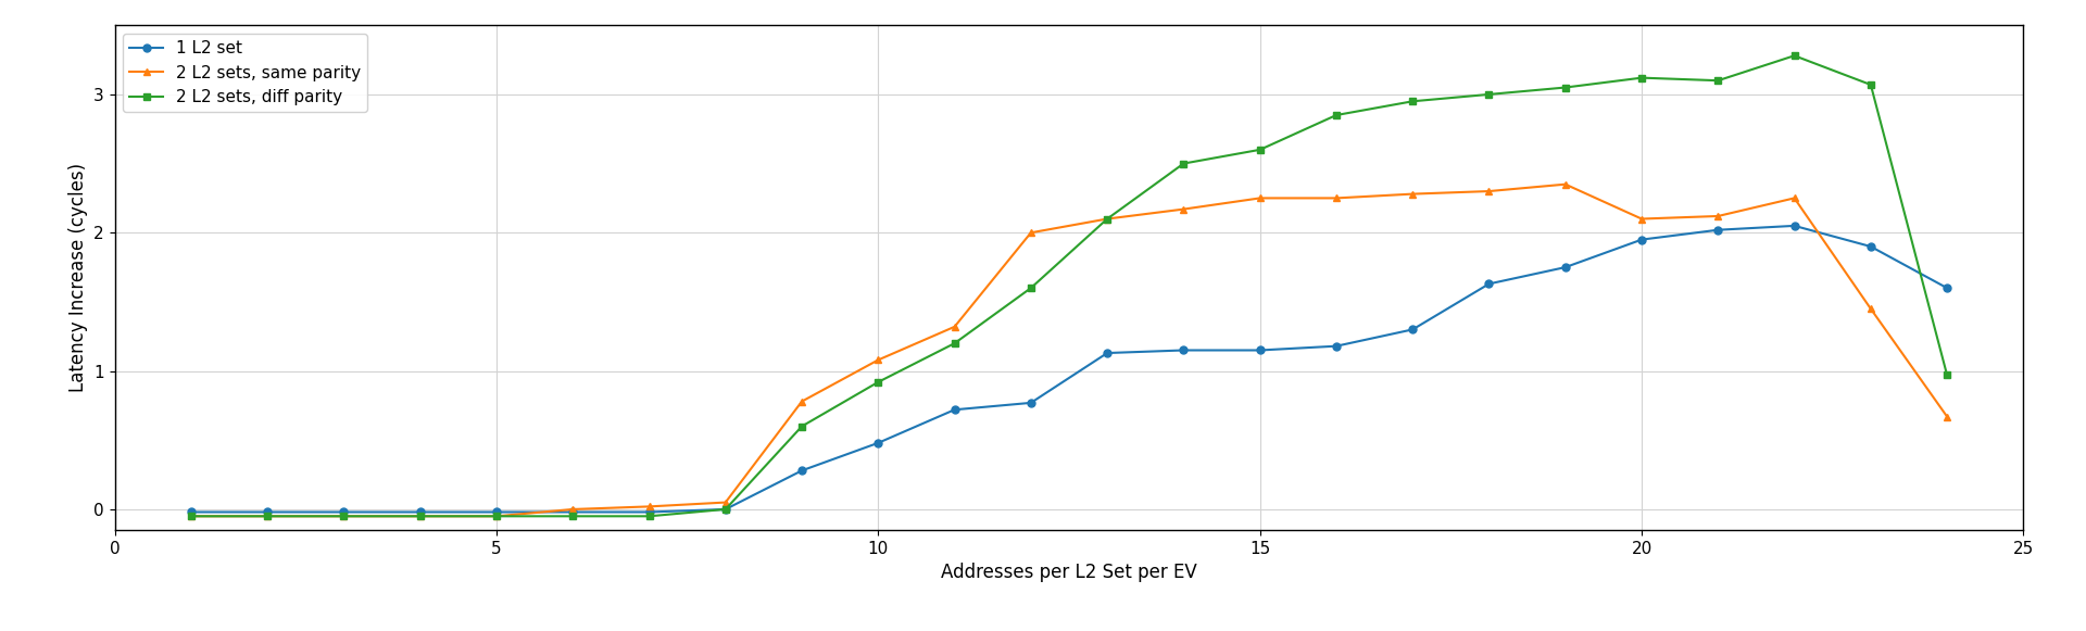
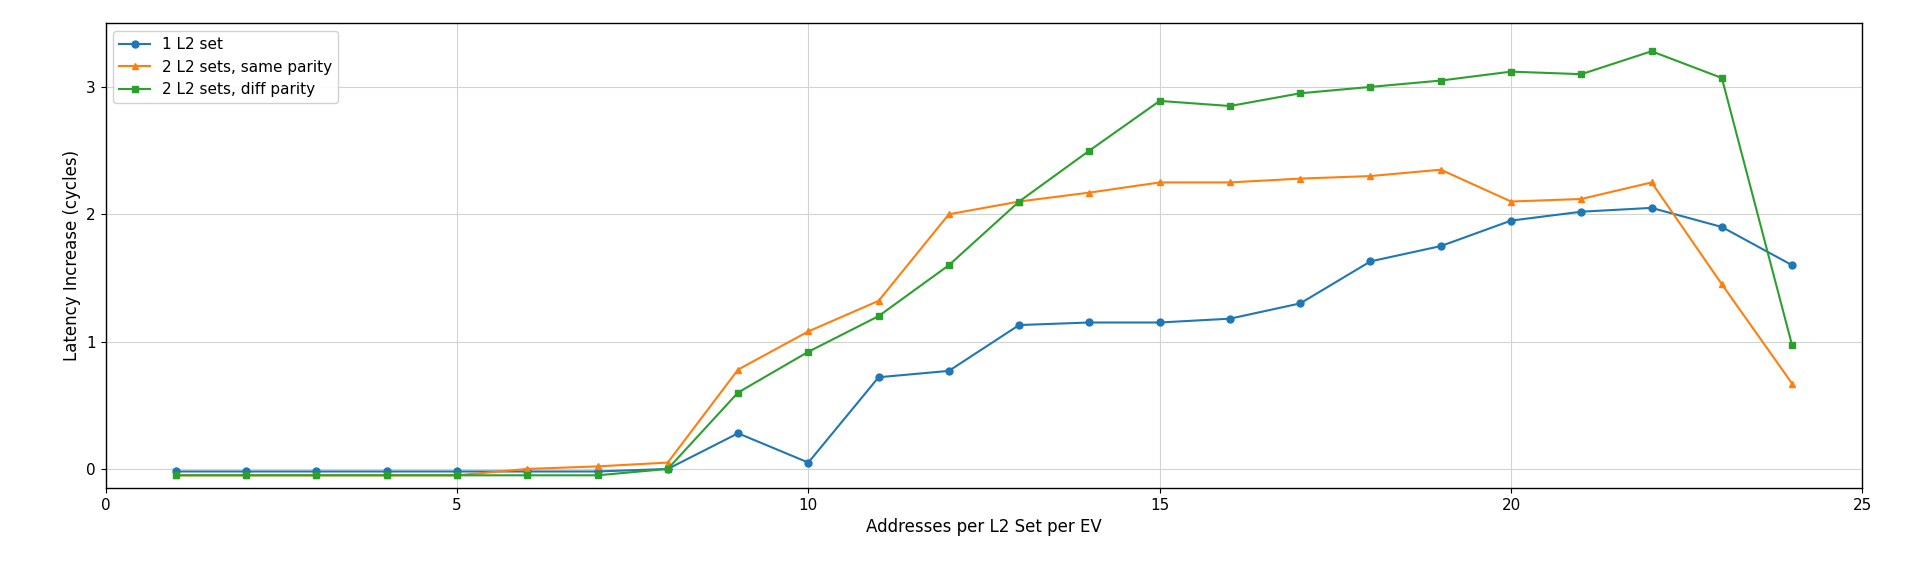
1 L2 set/10: 0.48 -> 0.05
2 L2 sets, diff parity/15: 2.60 -> 2.89
